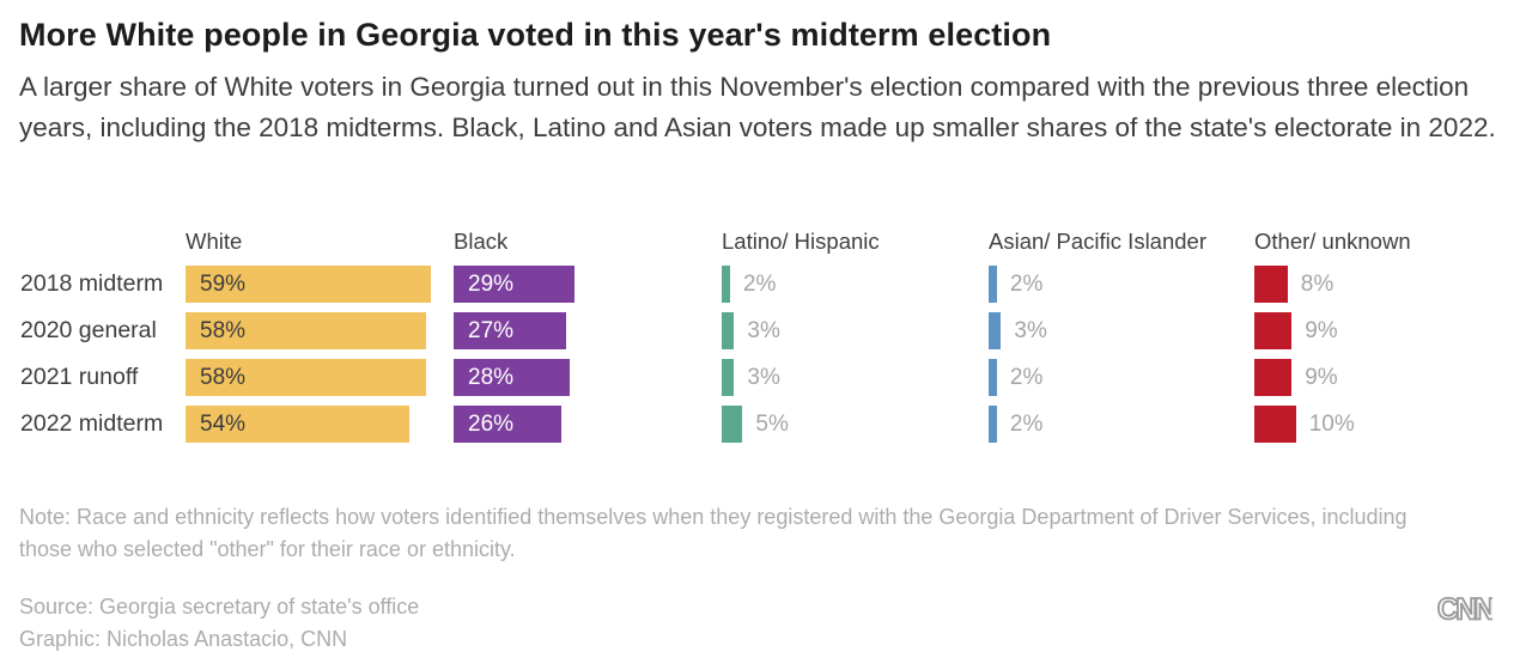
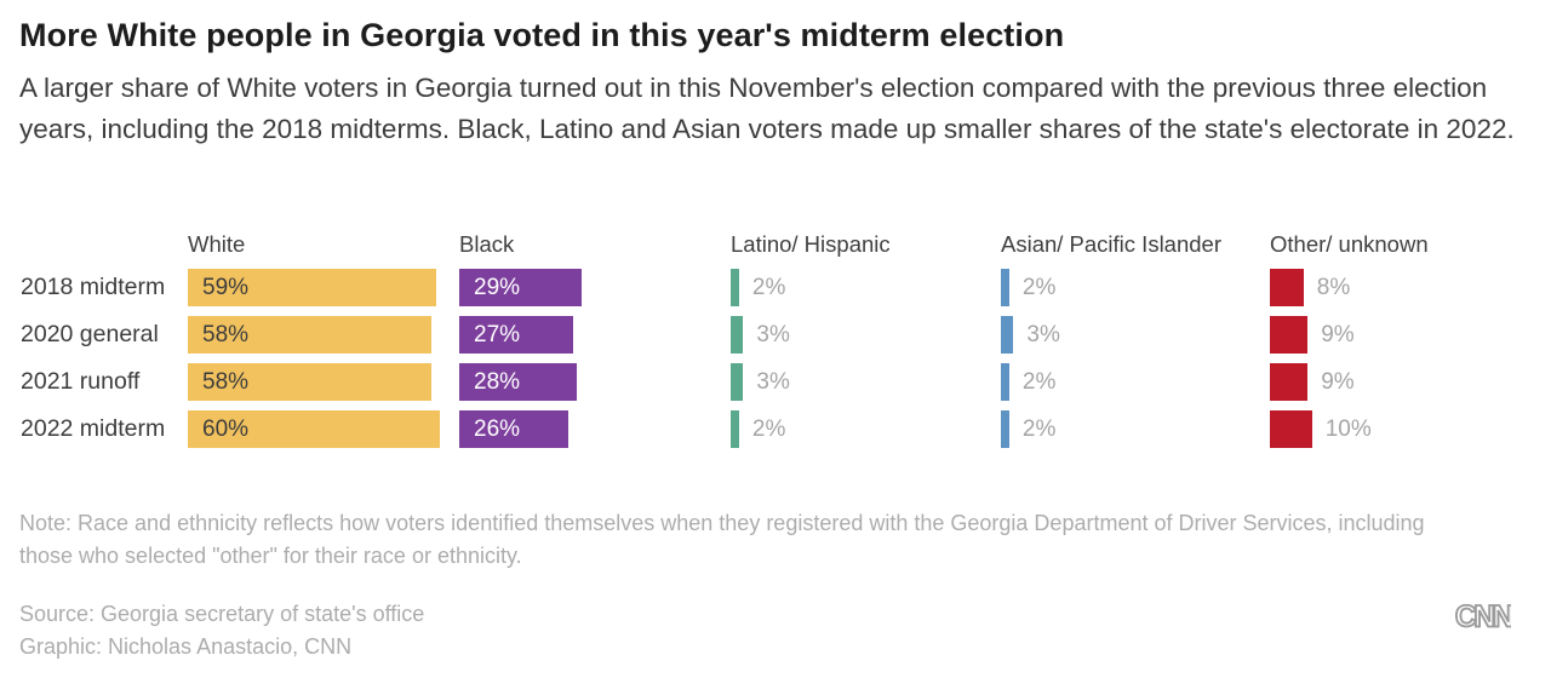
White/2022 midterm: 54% -> 60%
Latino/ Hispanic/2022 midterm: 5% -> 2%
